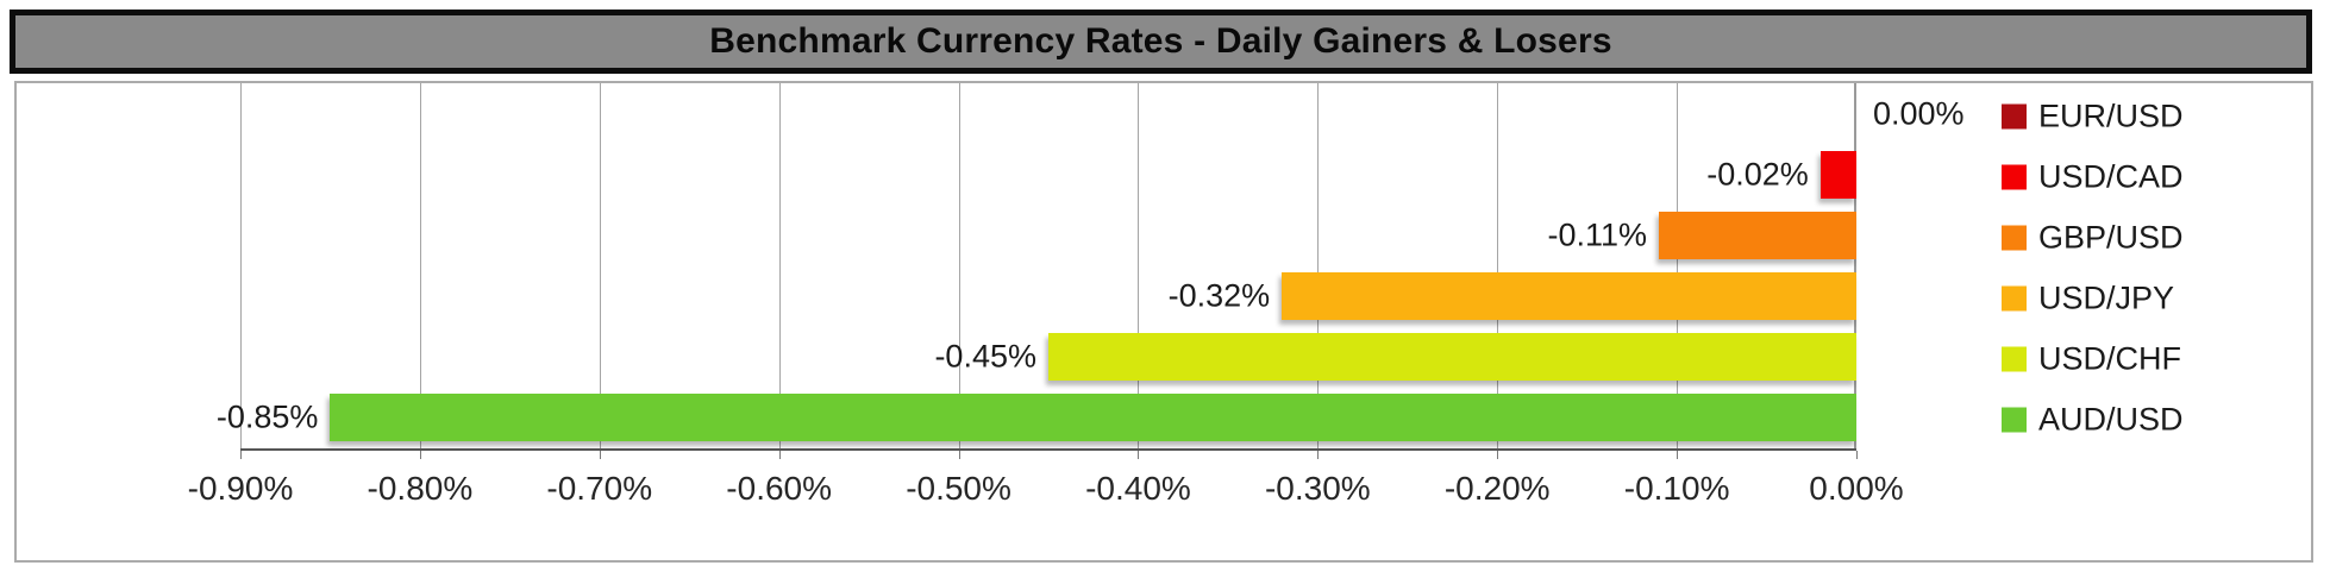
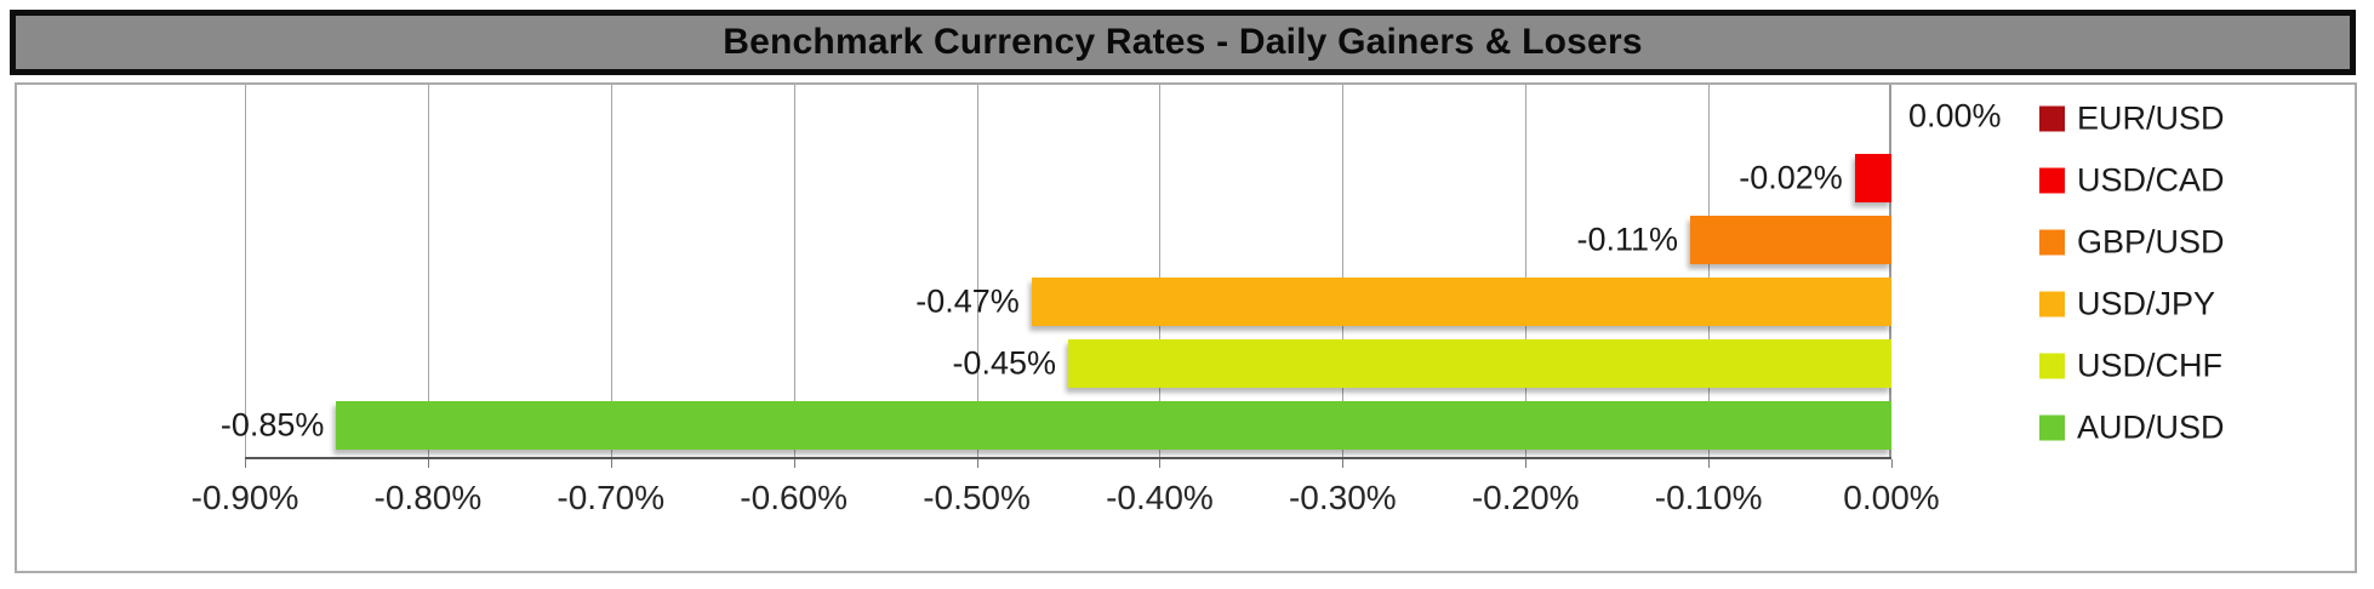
USD/JPY: -0.32% -> -0.47%
